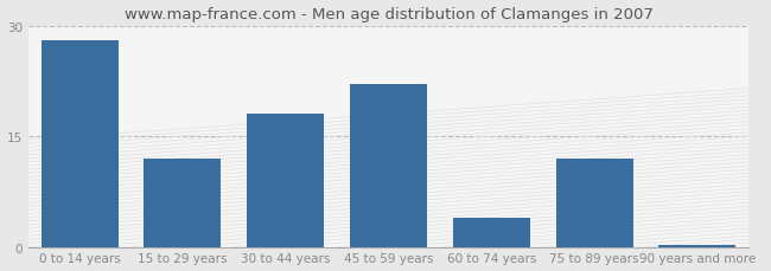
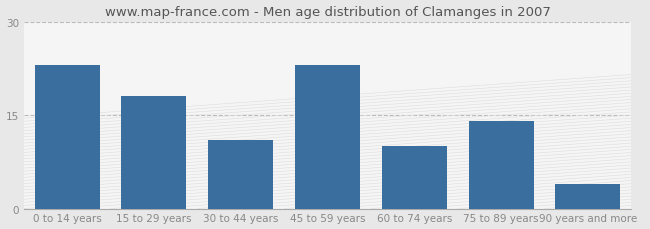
0 to 14 years: 28.0 -> 23.0
15 to 29 years: 12.0 -> 18.0
30 to 44 years: 18.0 -> 11.0
45 to 59 years: 22.0 -> 23.0
60 to 74 years: 4.0 -> 10.0
75 to 89 years: 12.0 -> 14.0
90 years and more: 0.3 -> 4.0
